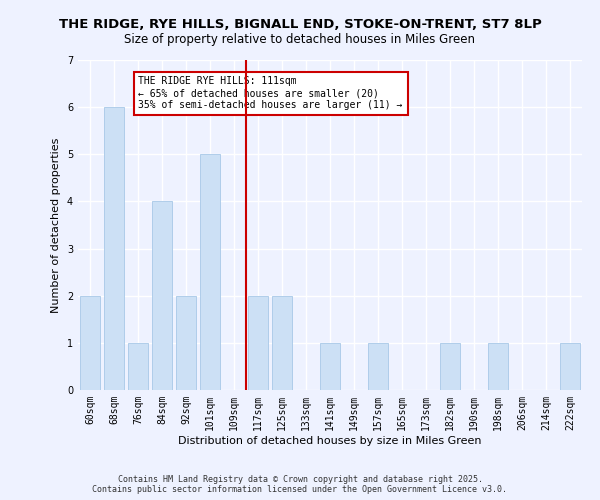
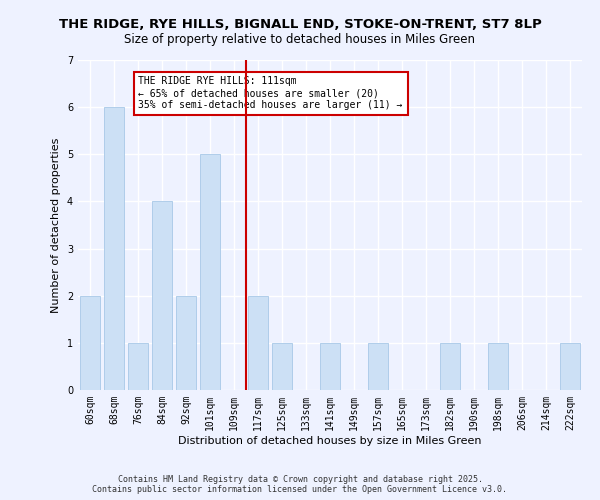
125sqm: 2 -> 1
